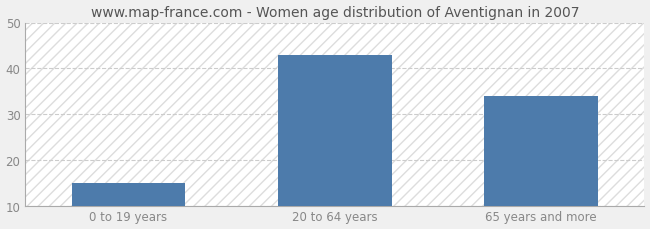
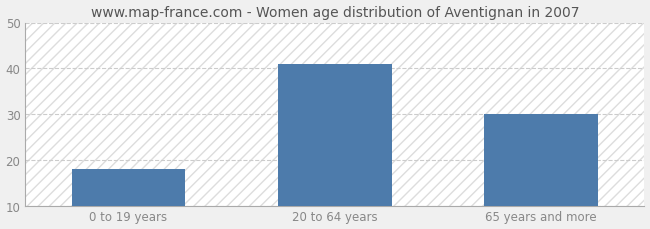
0 to 19 years: 15 -> 18
20 to 64 years: 43 -> 41
65 years and more: 34 -> 30
